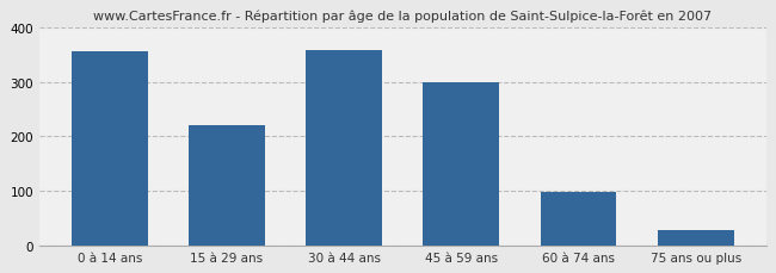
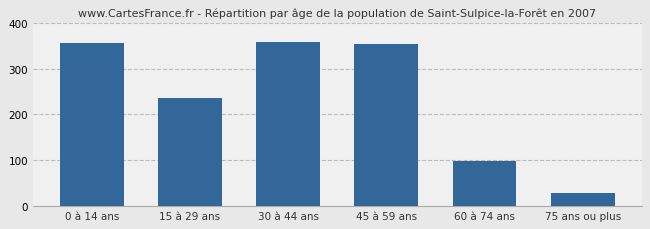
15 à 29 ans: 220 -> 236
45 à 59 ans: 300 -> 354
